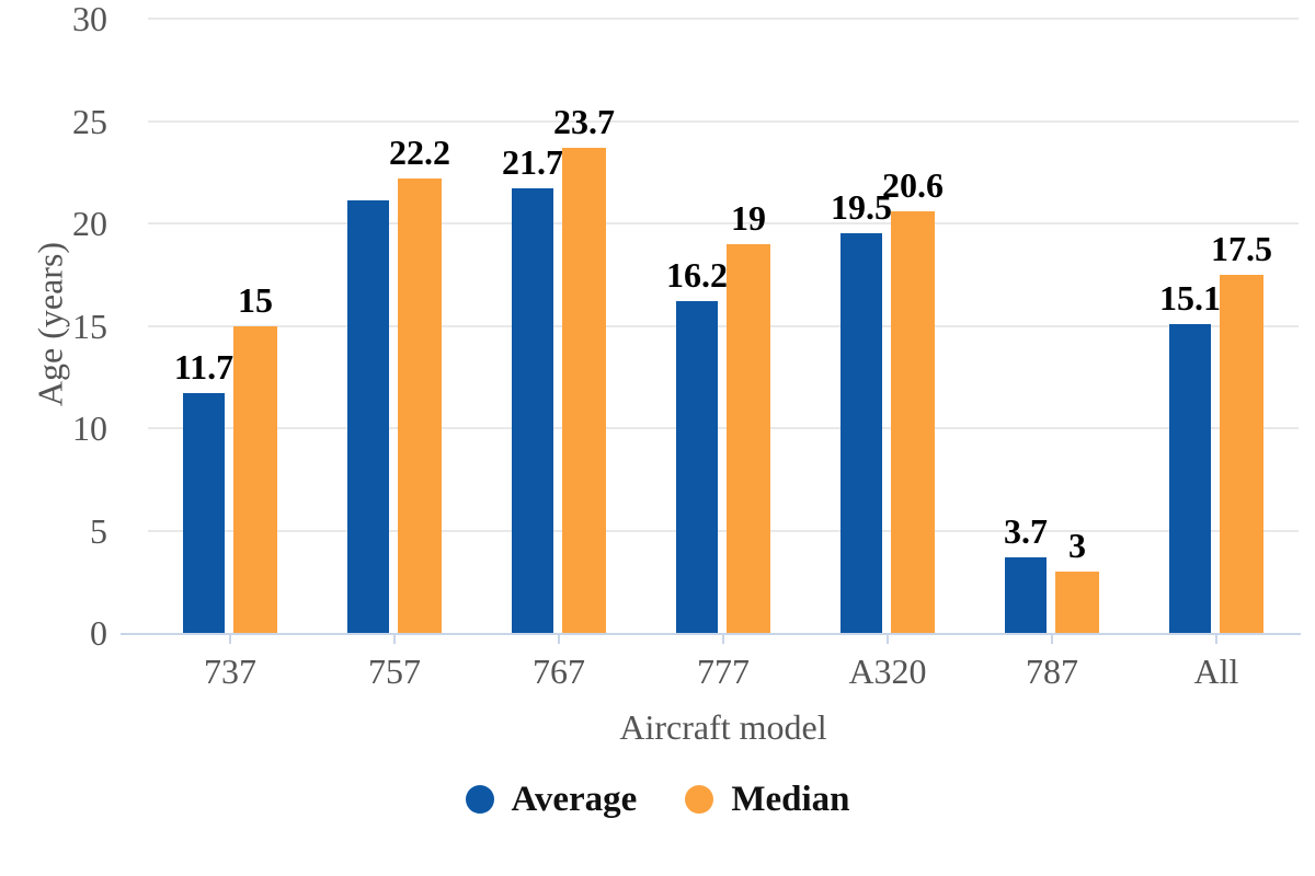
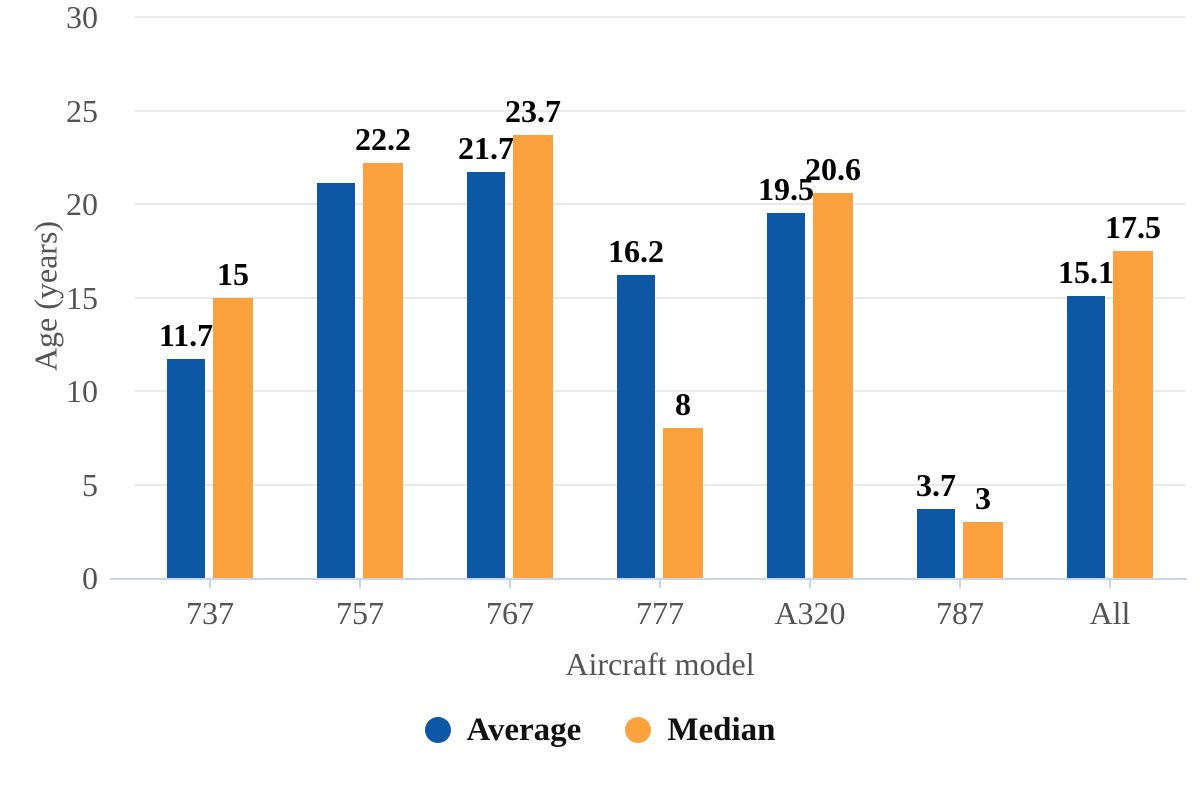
Median/777: 19 -> 8
